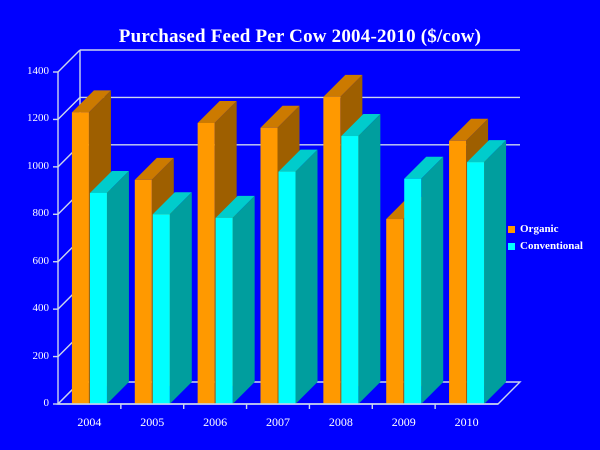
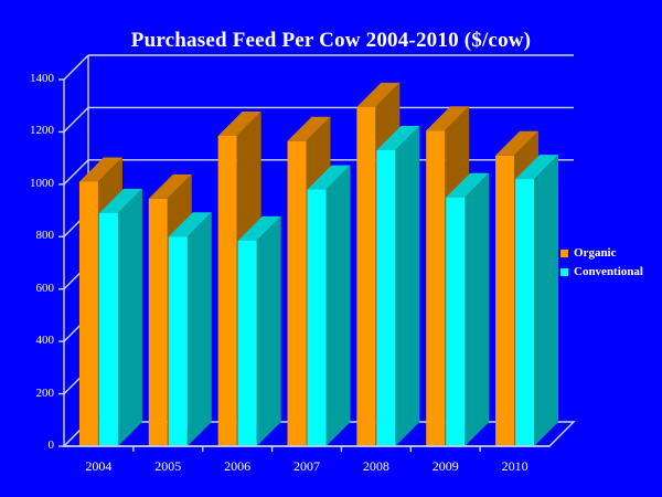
Organic/2004: 1230 -> 1010
Organic/2009: 780 -> 1200
